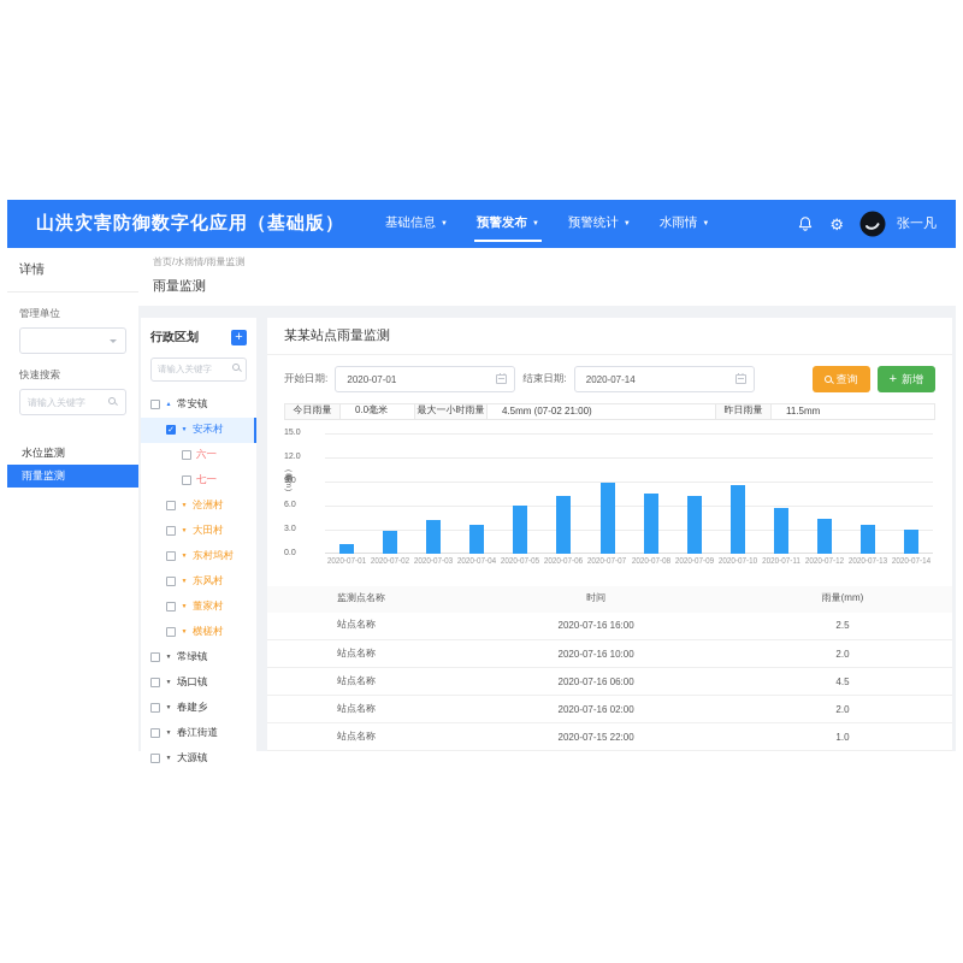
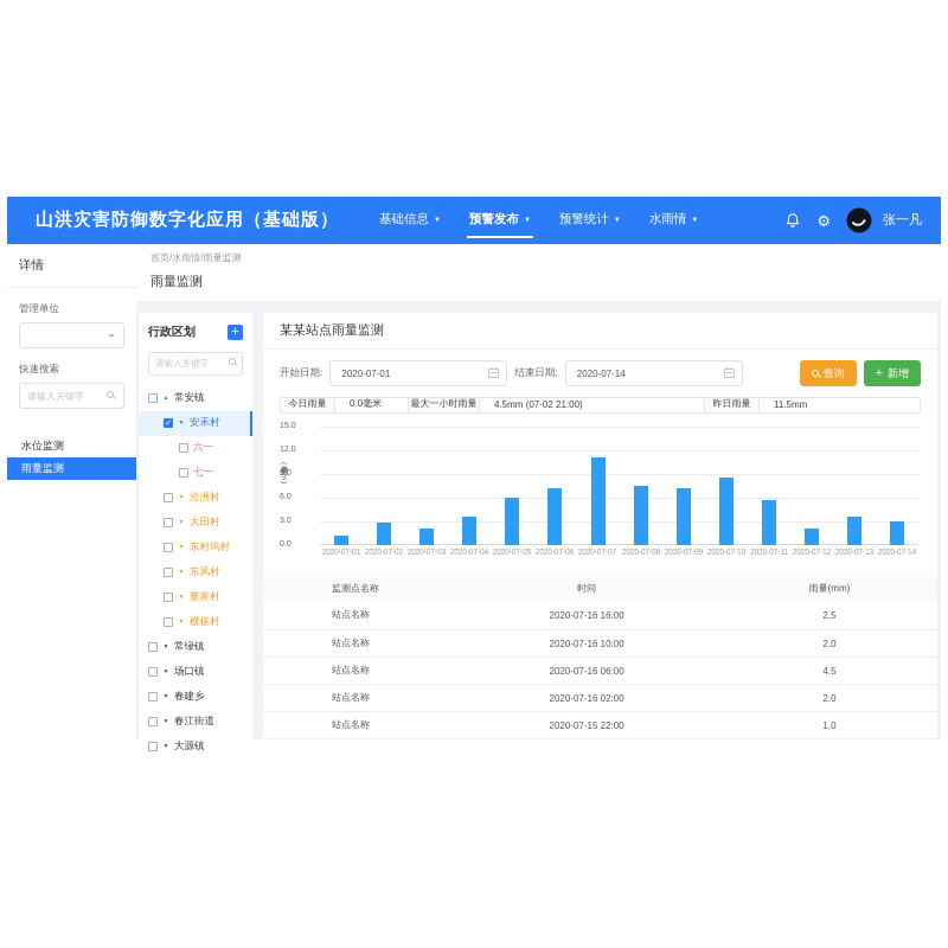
2020-07-03: 4 -> 2
2020-07-07: 9 -> 11
2020-07-12: 4 -> 2
